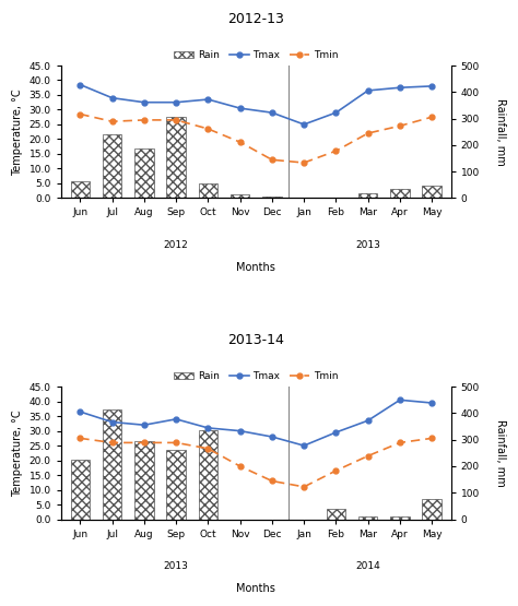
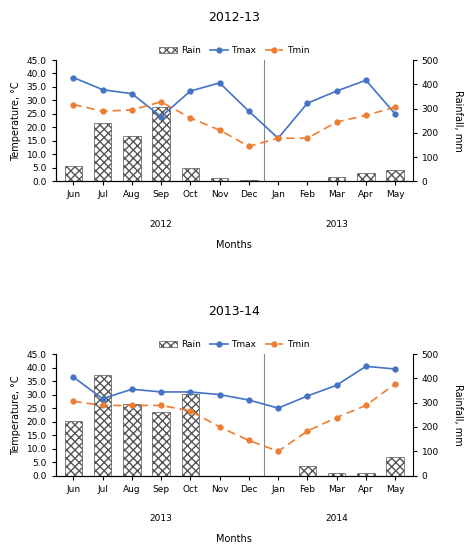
2012-13/Tmax/Sep: 32.5 -> 24.0
2012-13/Tmin/Sep: 26.5 -> 29.5
2012-13/Tmax/Nov: 30.5 -> 36.5
2012-13/Tmax/Dec: 29.0 -> 26.0
2012-13/Tmax/Jan: 25.0 -> 16.0
2012-13/Tmin/Jan: 12.0 -> 16.0
2012-13/Tmax/Mar: 36.5 -> 33.5
2012-13/Tmax/May: 38.0 -> 25.0
2013-14/Tmax/Jul: 33.0 -> 28.5
2013-14/Tmax/Sep: 34.0 -> 31.0
2013-14/Tmin/Jan: 11.0 -> 9.0
2013-14/Tmin/May: 27.5 -> 34.0
